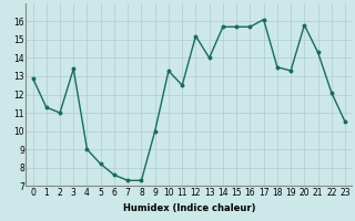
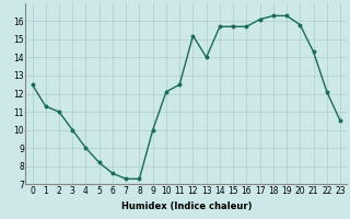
0: 12.9 -> 12.5
3: 13.4 -> 10.0
10: 13.3 -> 12.1
18: 13.5 -> 16.3
19: 13.3 -> 16.3
